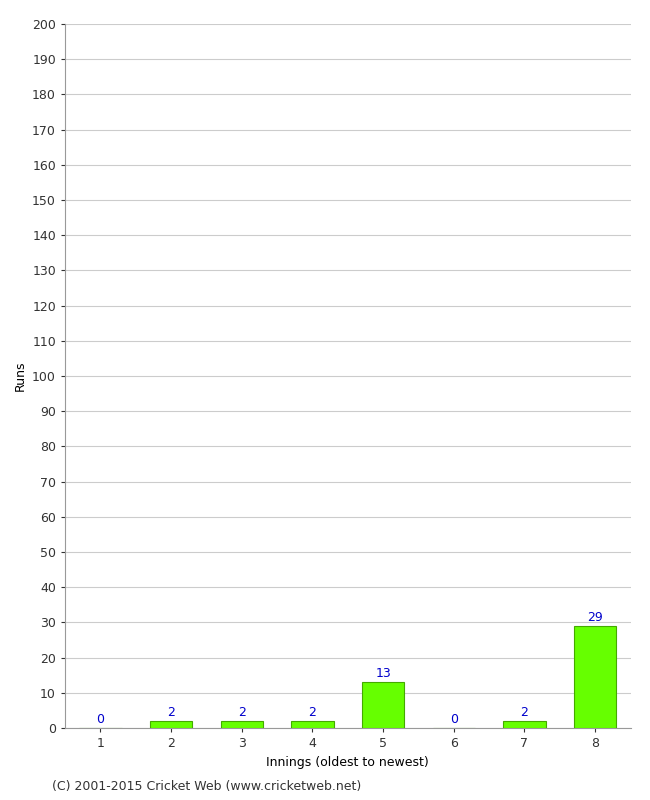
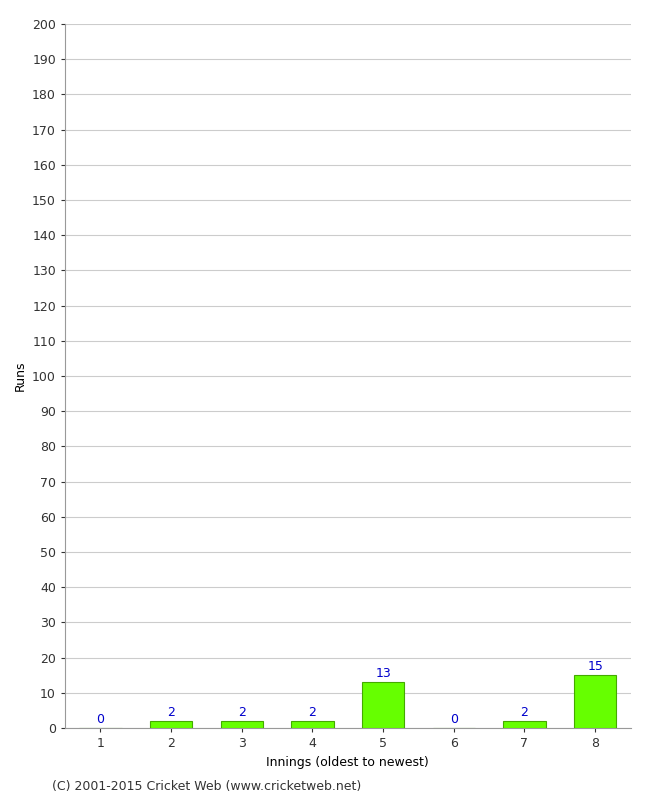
8: 29 -> 15
